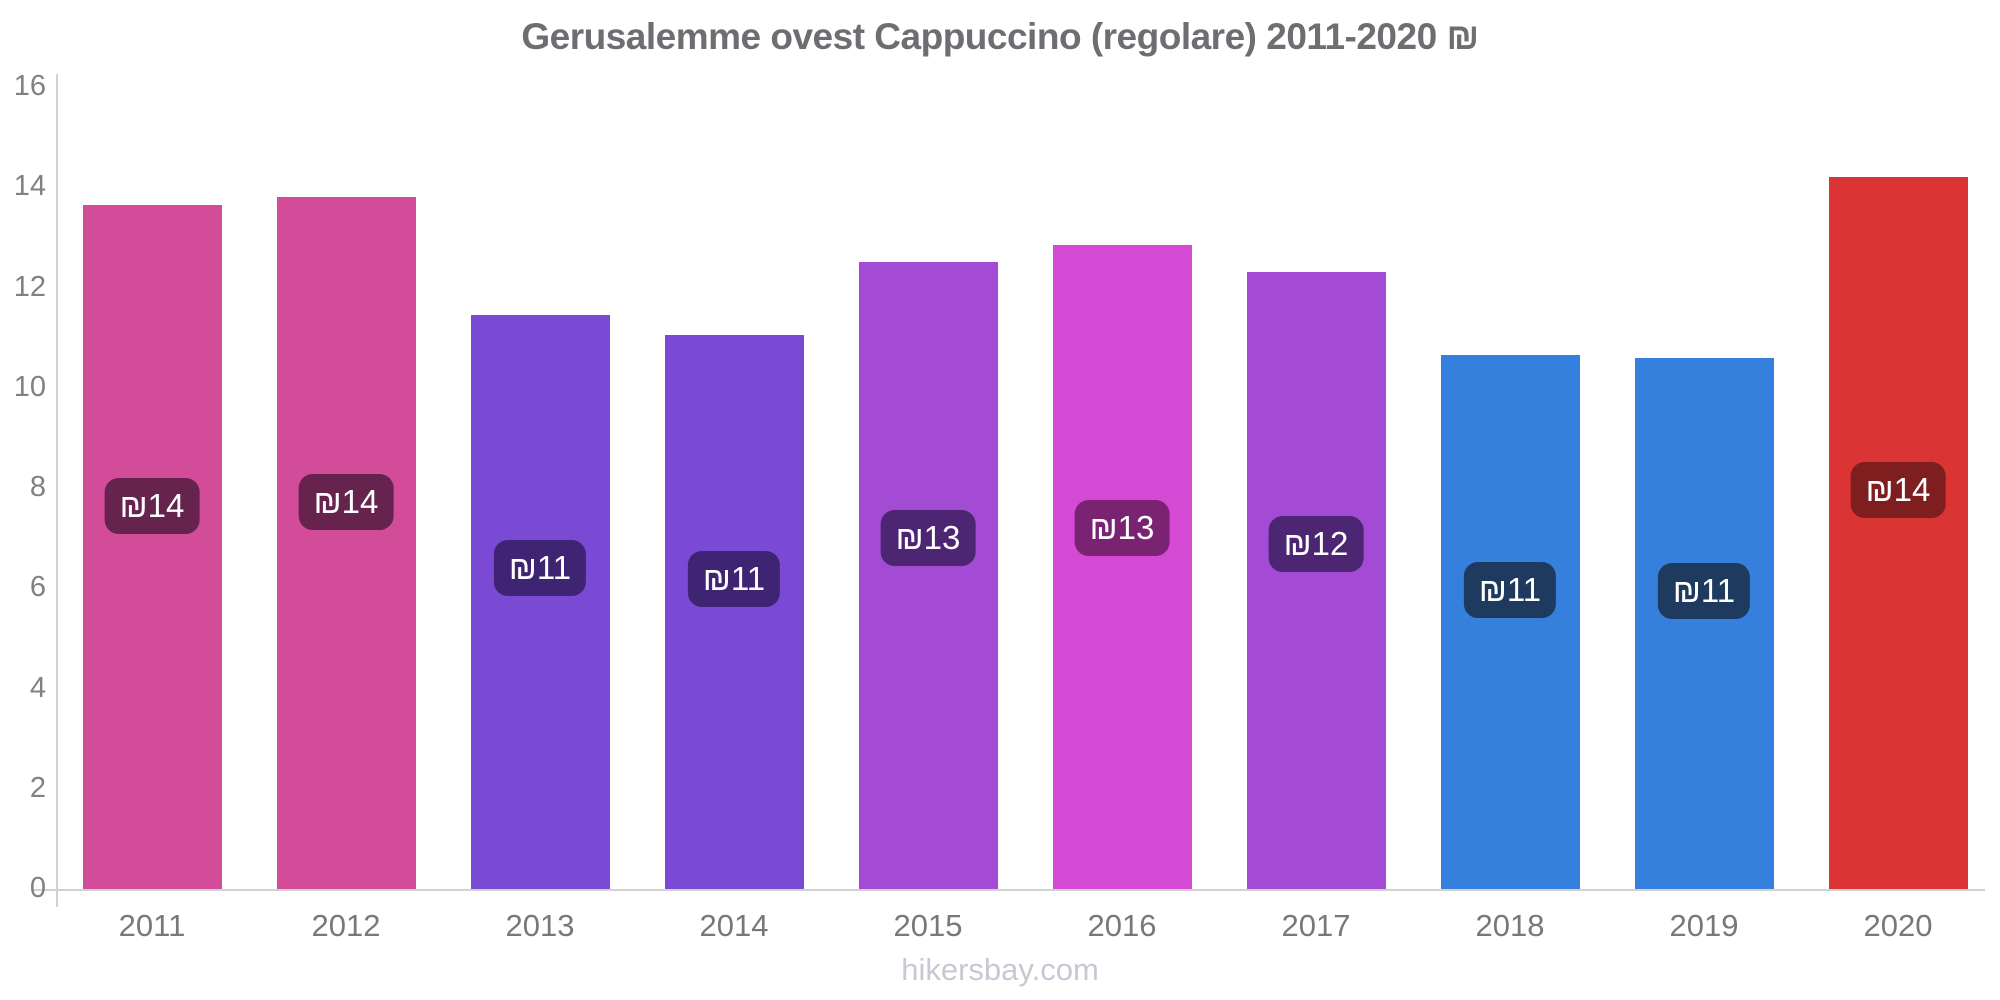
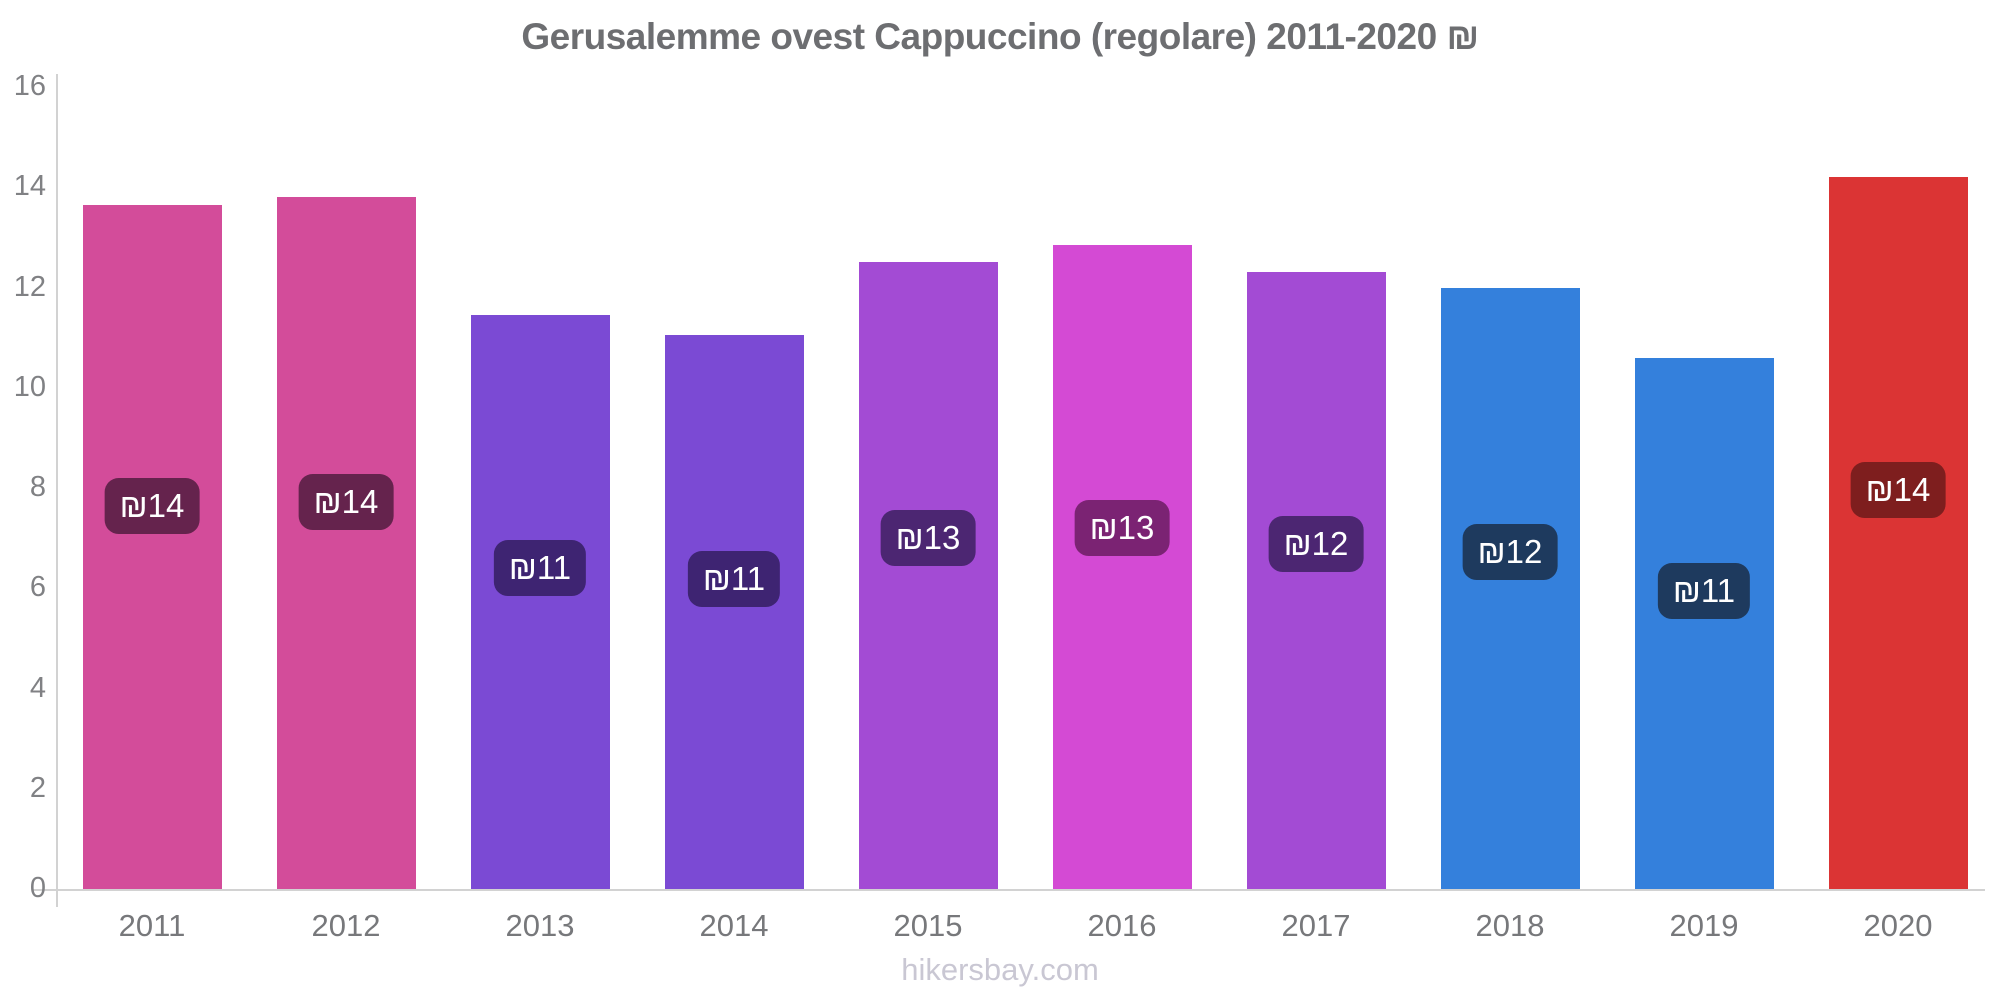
2018: 11 -> 12
